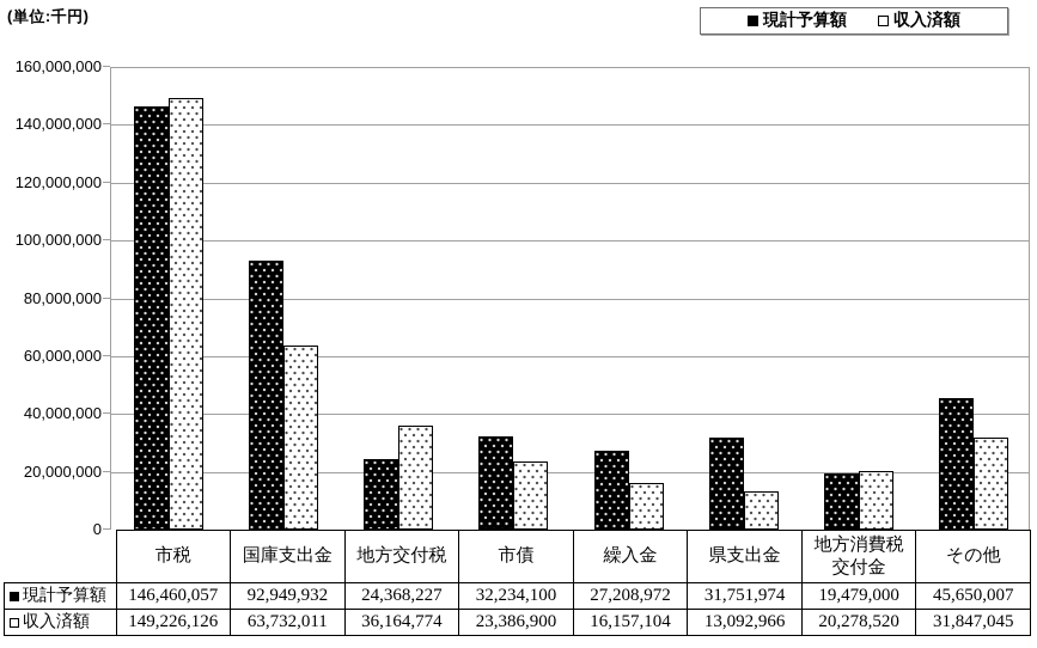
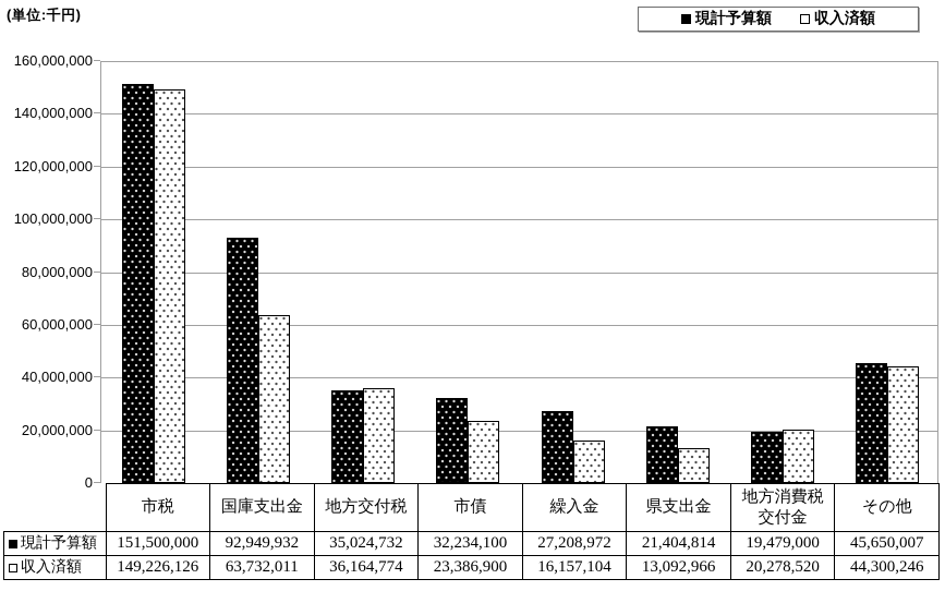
現計予算額/市税: 146,460,057 -> 151,500,000
現計予算額/地方交付税: 24,368,227 -> 35,024,732
現計予算額/県支出金: 31,751,974 -> 21,404,814
収入済額/その他: 31,847,045 -> 44,300,246
